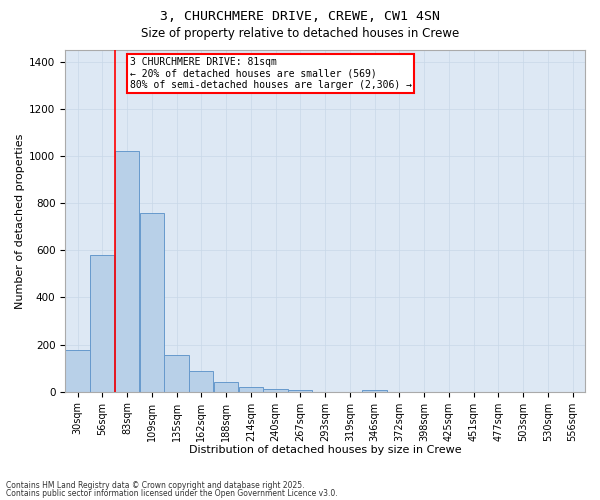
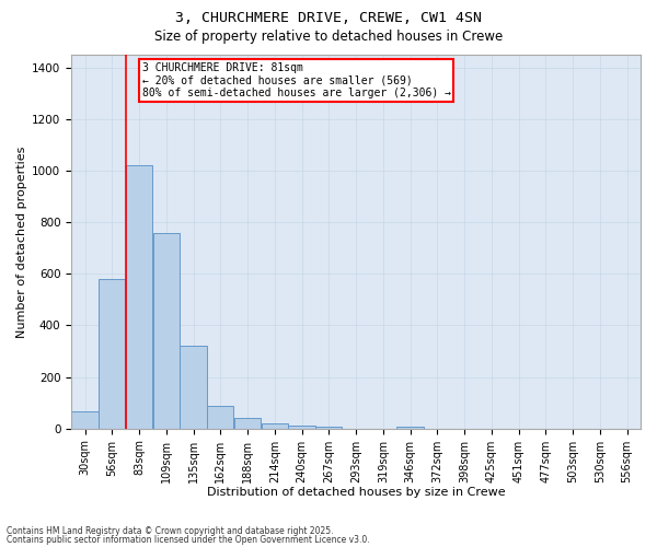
30sqm: 175 -> 65
135sqm: 155 -> 320
